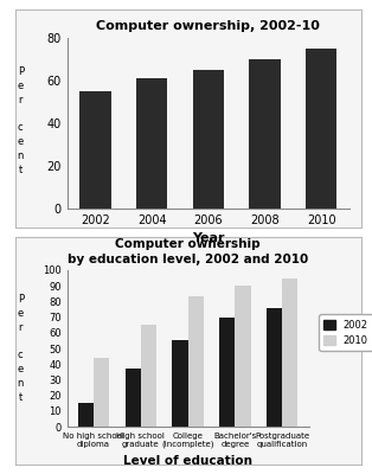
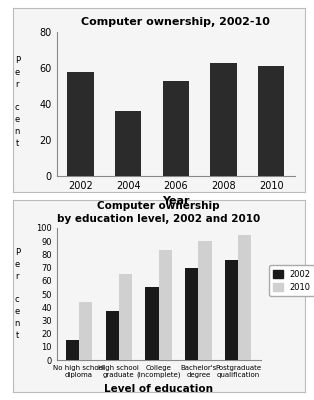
Computer ownership, 2002-10/2002: 55 -> 58
Computer ownership, 2002-10/2004: 61 -> 36
Computer ownership, 2002-10/2006: 65 -> 53
Computer ownership, 2002-10/2008: 70 -> 63
Computer ownership, 2002-10/2010: 75 -> 61
